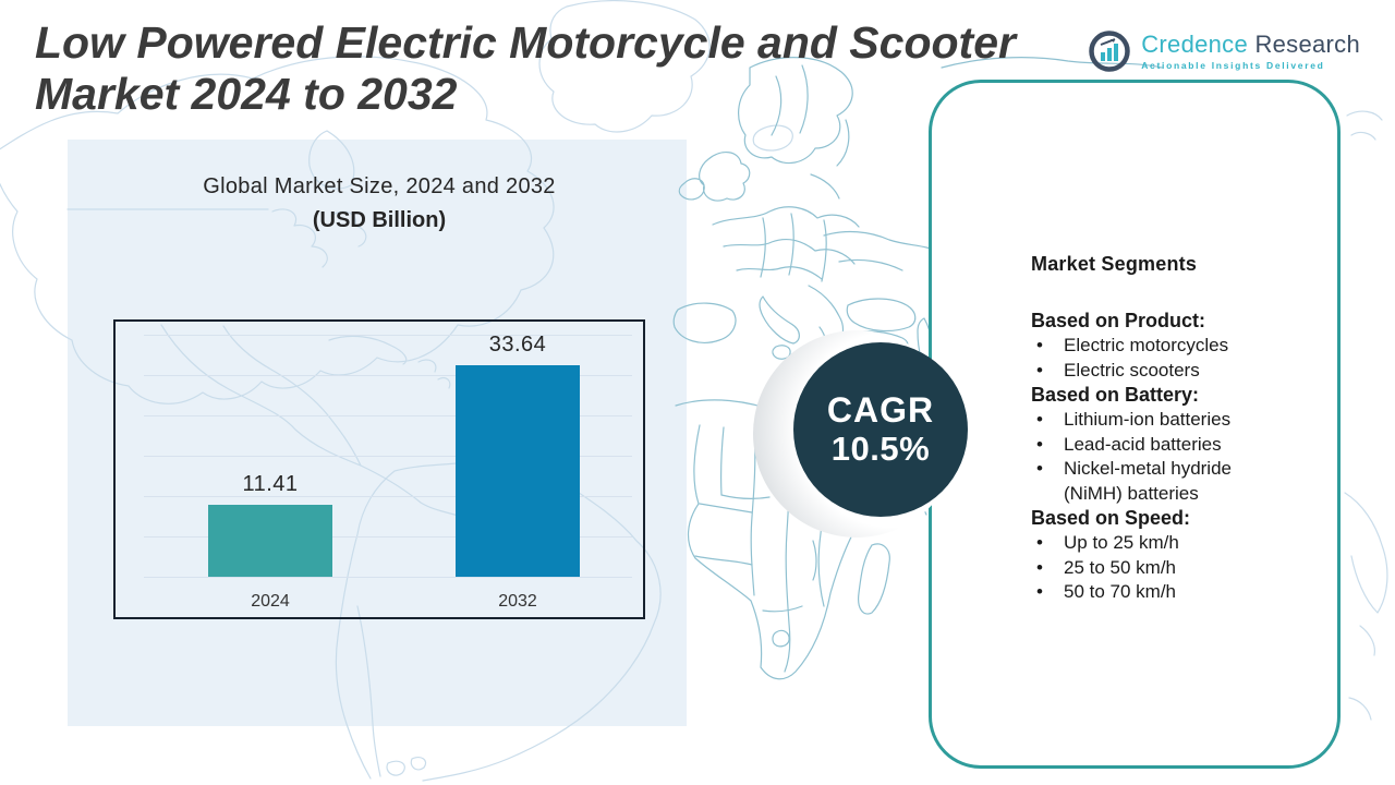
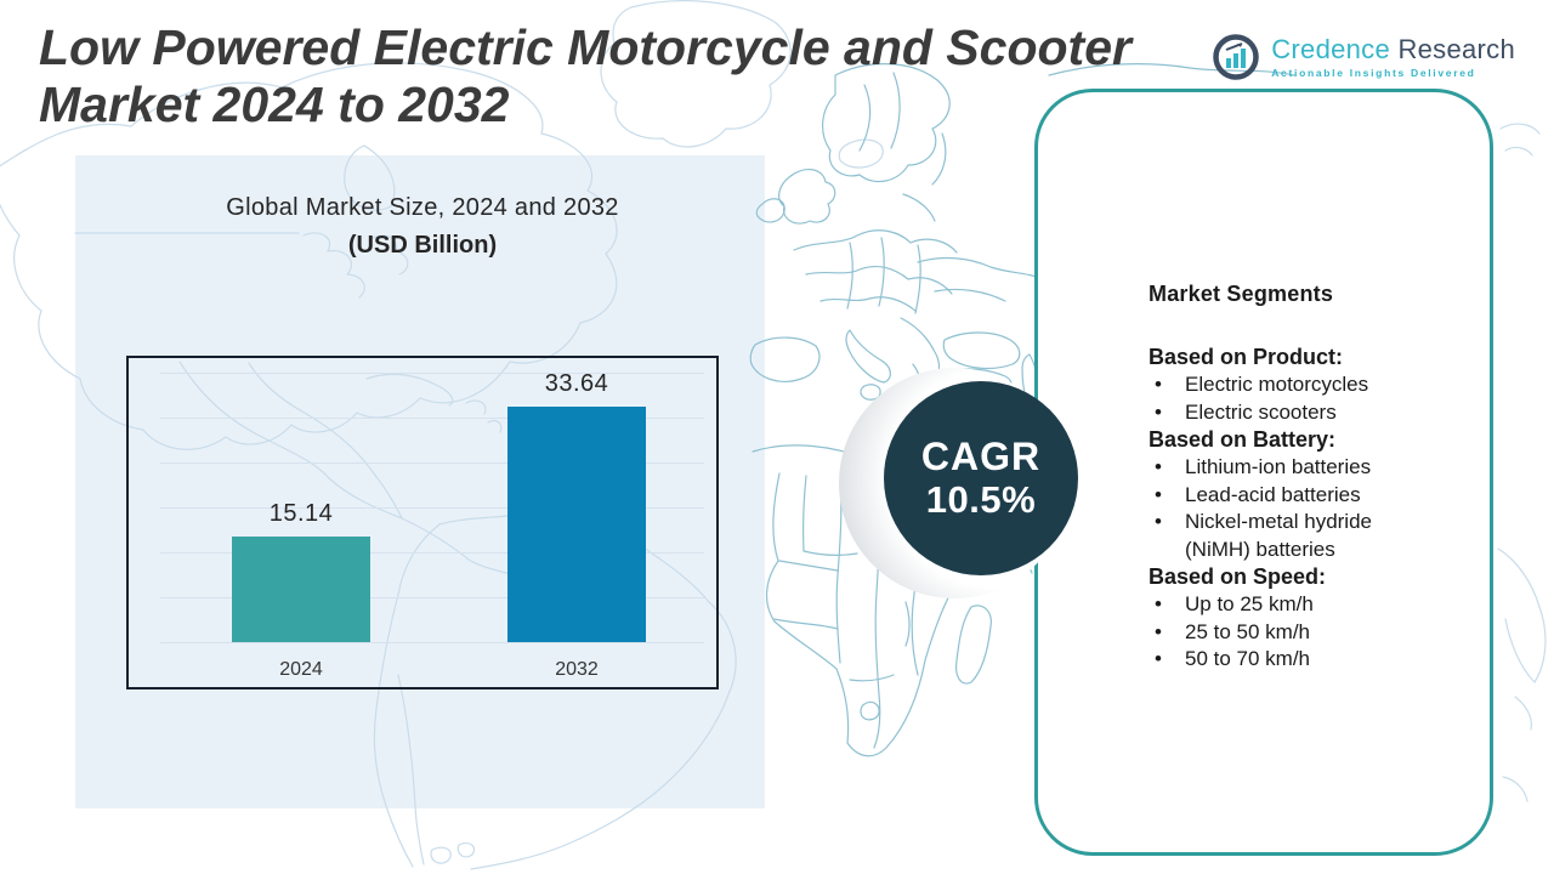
2024: 11.41 -> 15.14
